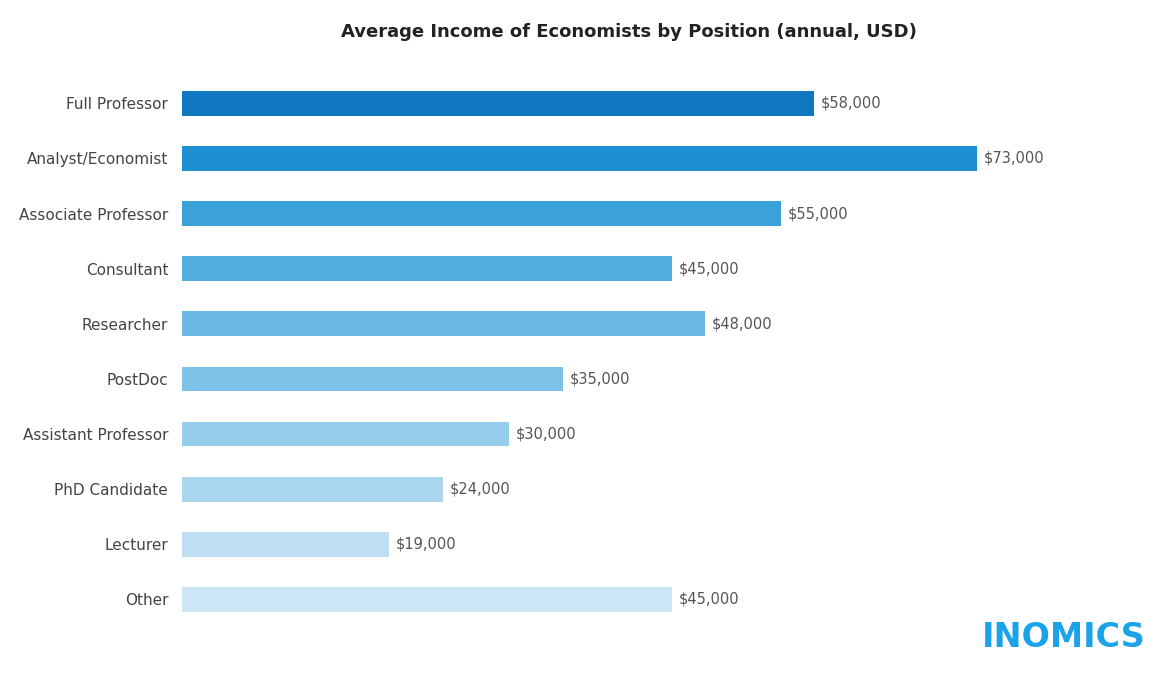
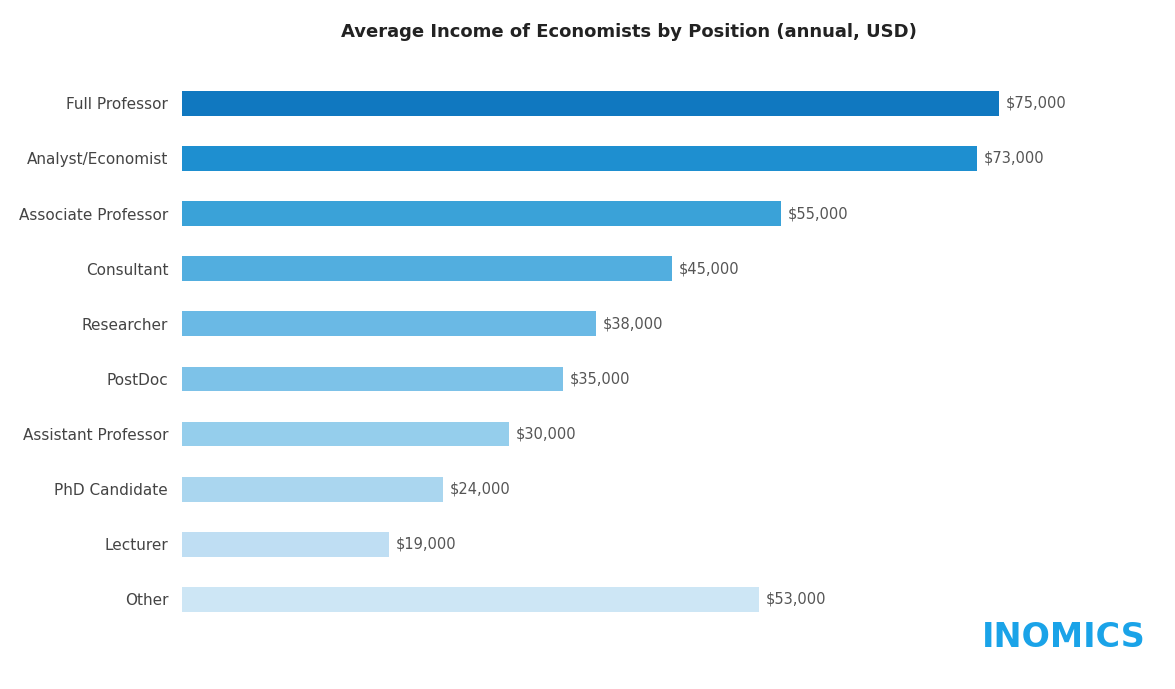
Full Professor: $58,000 -> $75,000
Researcher: $48,000 -> $38,000
Other: $45,000 -> $53,000
